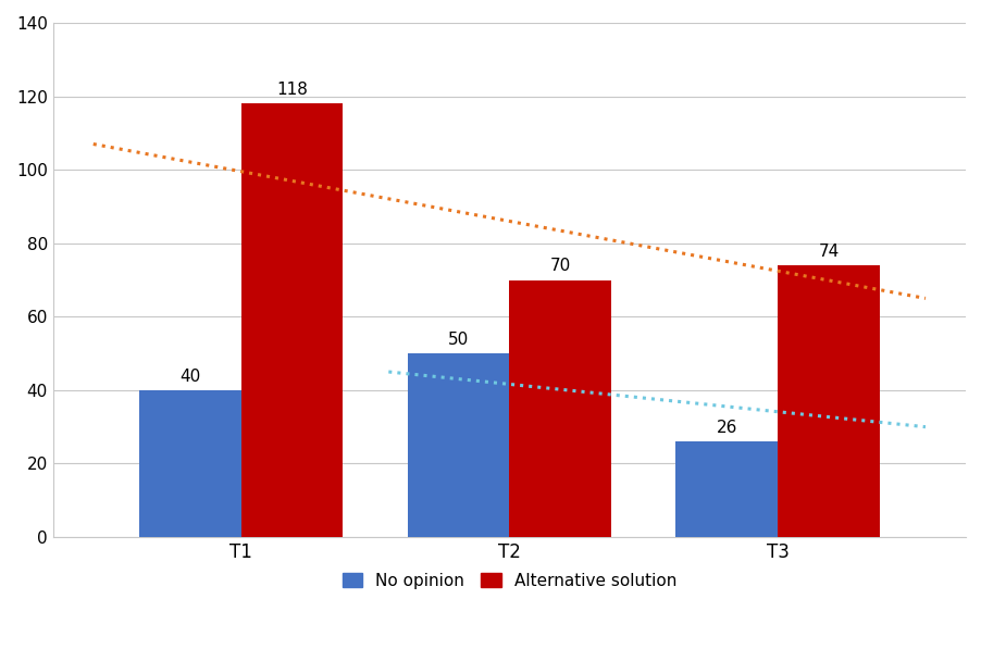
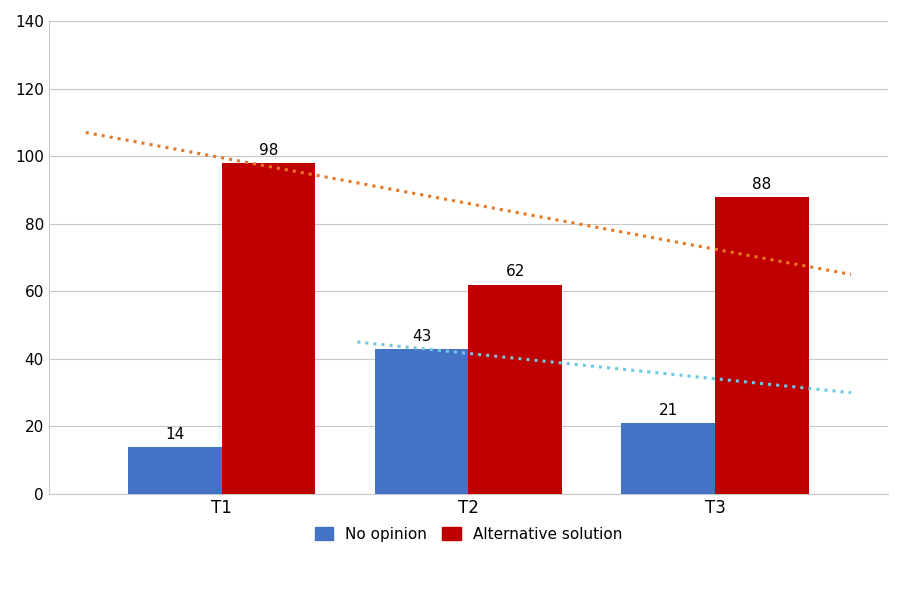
No opinion/T1: 40 -> 14
Alternative solution/T1: 118 -> 98
No opinion/T2: 50 -> 43
Alternative solution/T2: 70 -> 62
No opinion/T3: 26 -> 21
Alternative solution/T3: 74 -> 88
